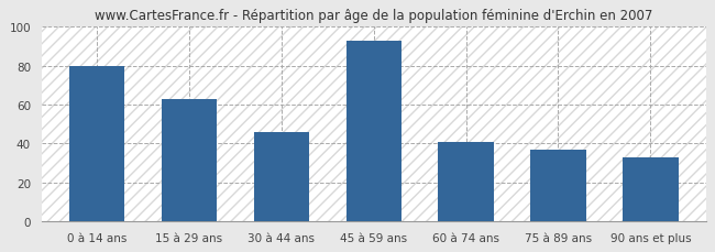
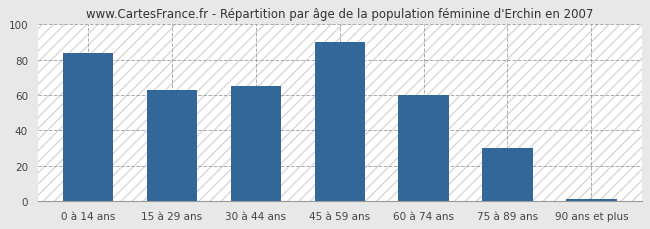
0 à 14 ans: 80 -> 84
30 à 44 ans: 46 -> 65
45 à 59 ans: 93 -> 90
60 à 74 ans: 41 -> 60
75 à 89 ans: 37 -> 30
90 ans et plus: 33 -> 1
